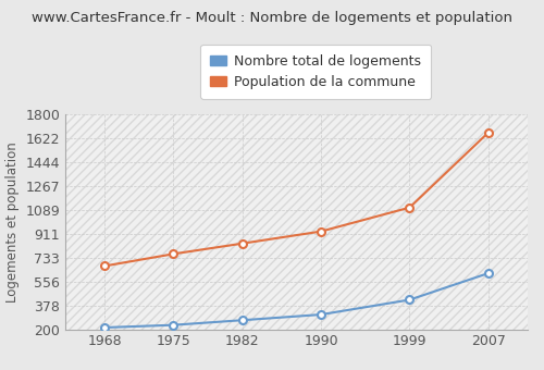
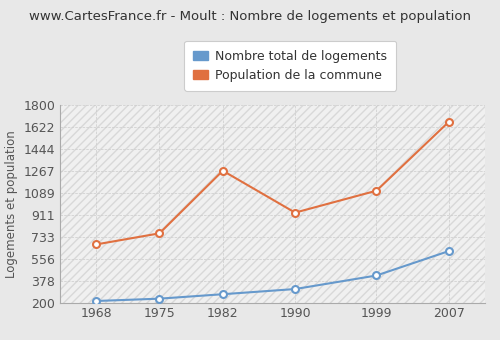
Population de la commune/1982: 840 -> 1270
